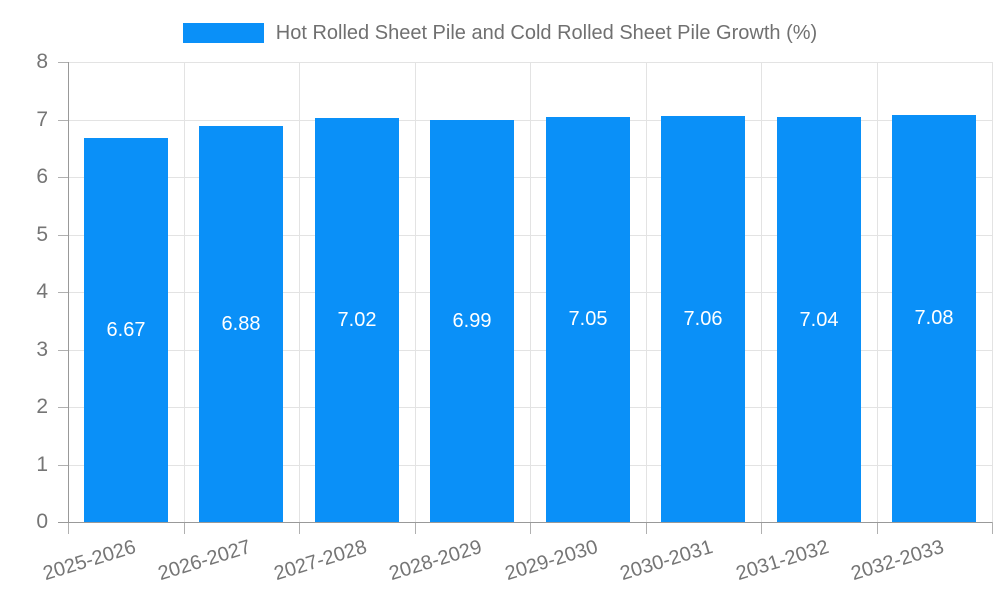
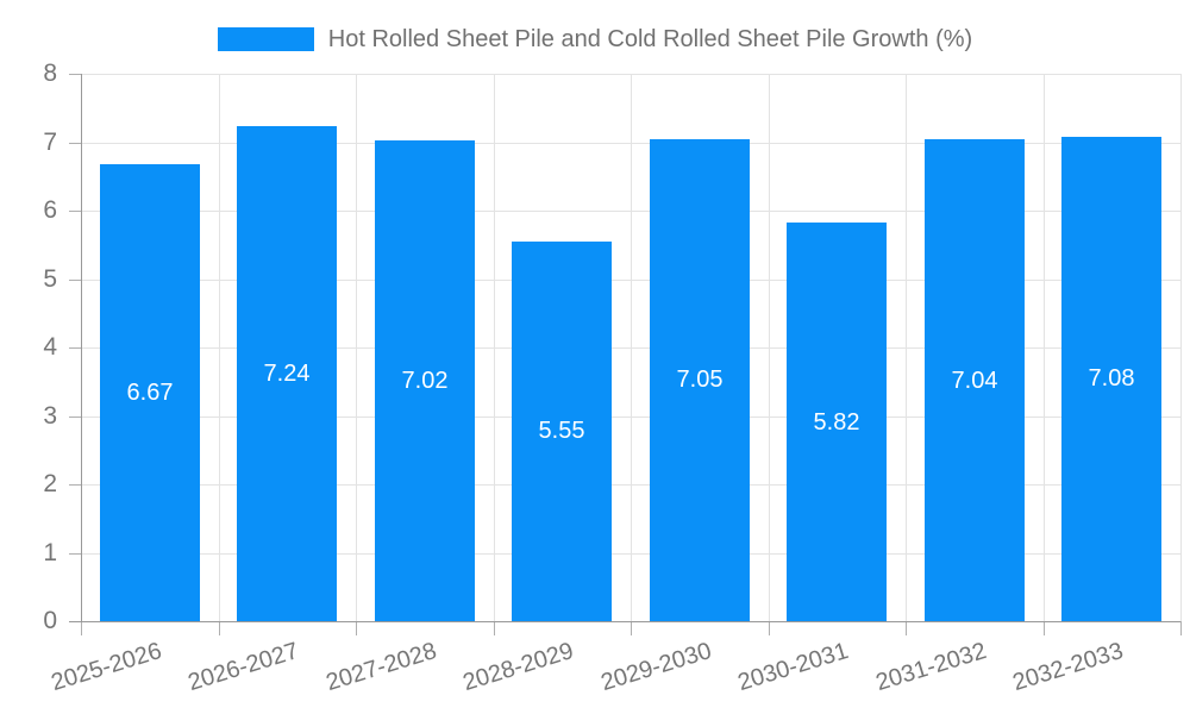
2026-2027: 6.88 -> 7.24
2028-2029: 6.99 -> 5.55
2030-2031: 7.06 -> 5.82
